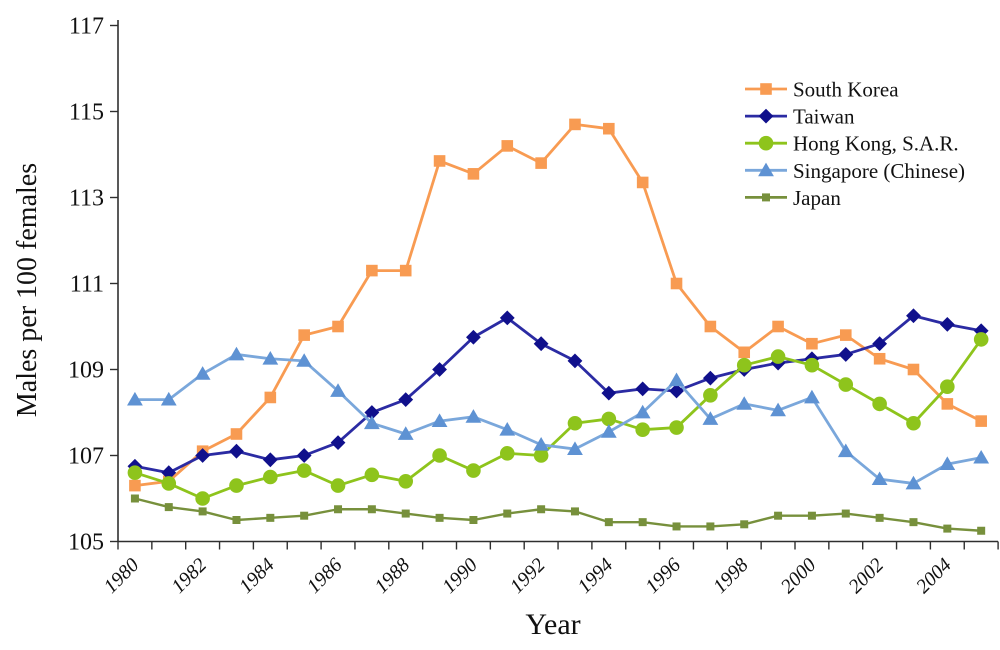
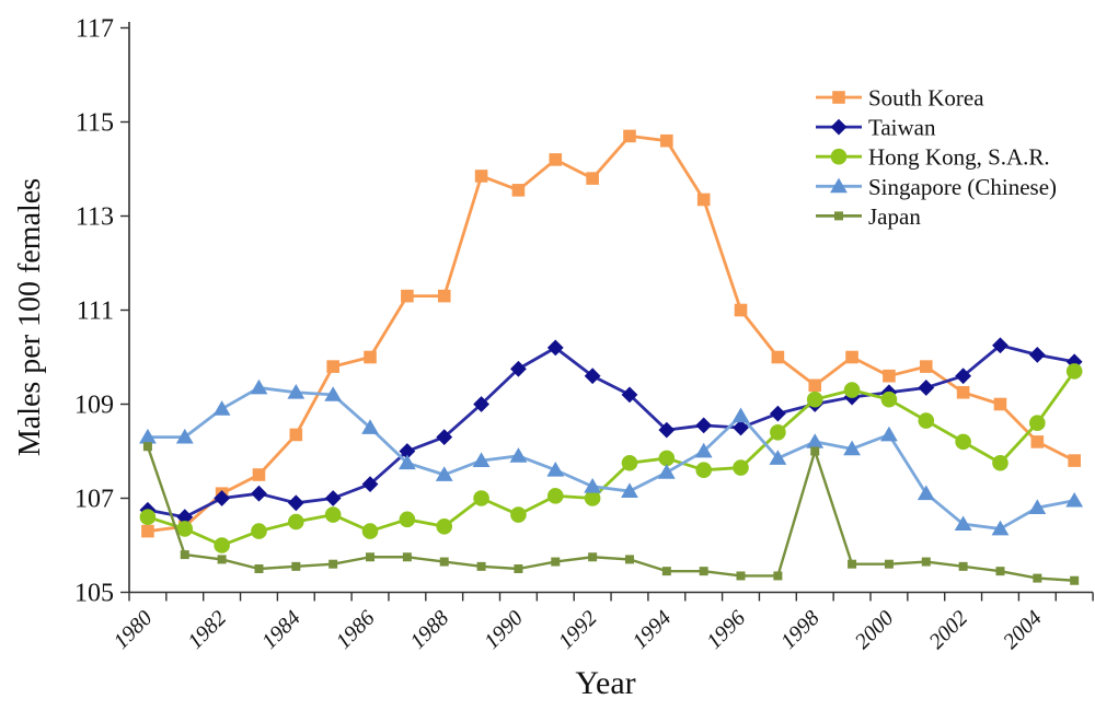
Japan/1980: 106.0 -> 108.1
Japan/1998: 105.4 -> 108.0
